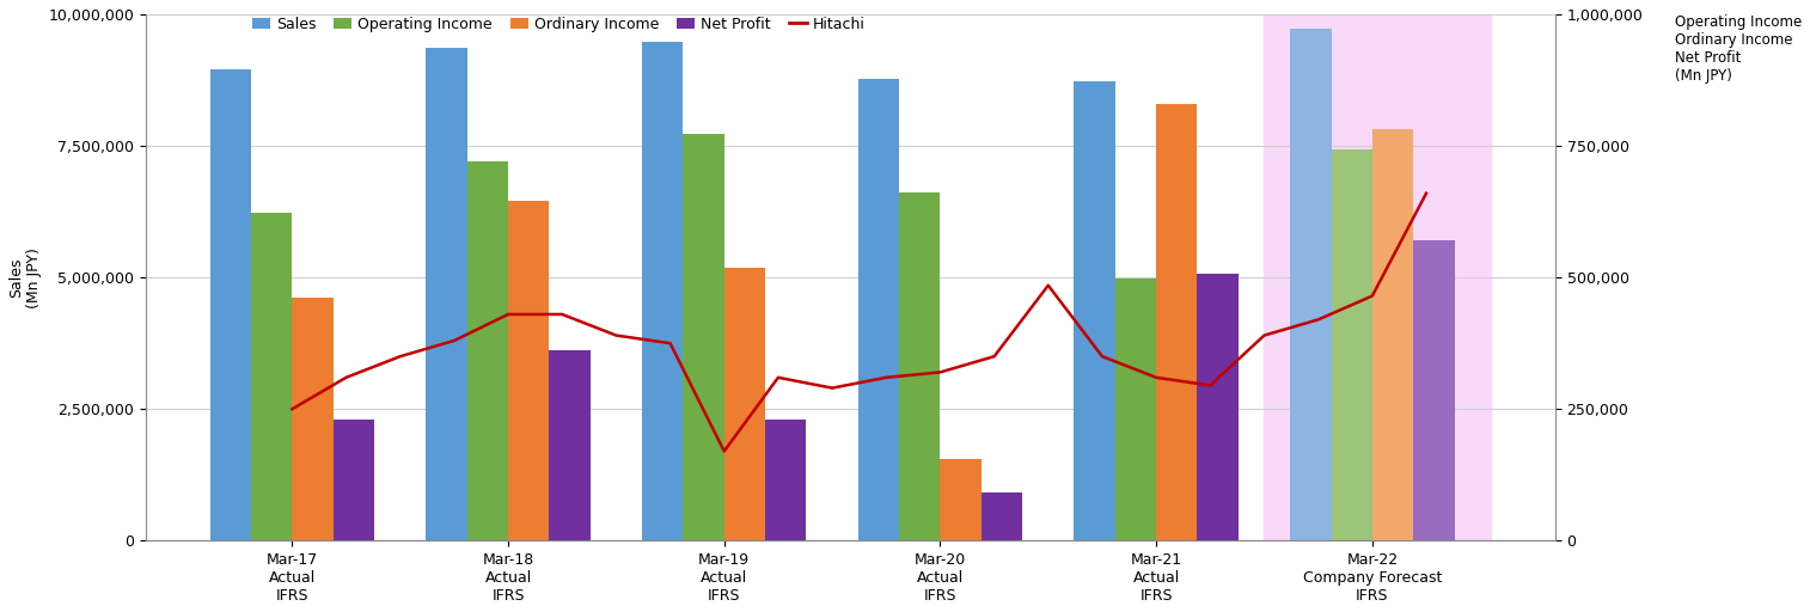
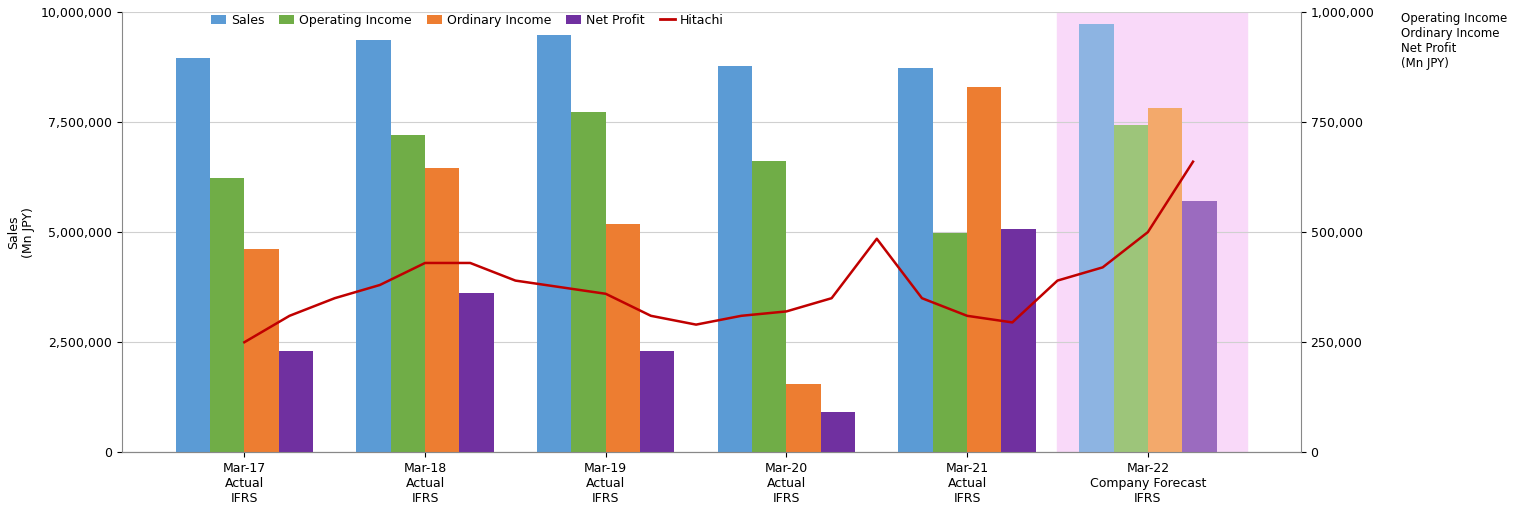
Hitachi/Mar-19 Actual IFRS: 170,000 -> 360,000
Hitachi/Mar-22 Company Forecast IFRS: 465,000 -> 500,000
